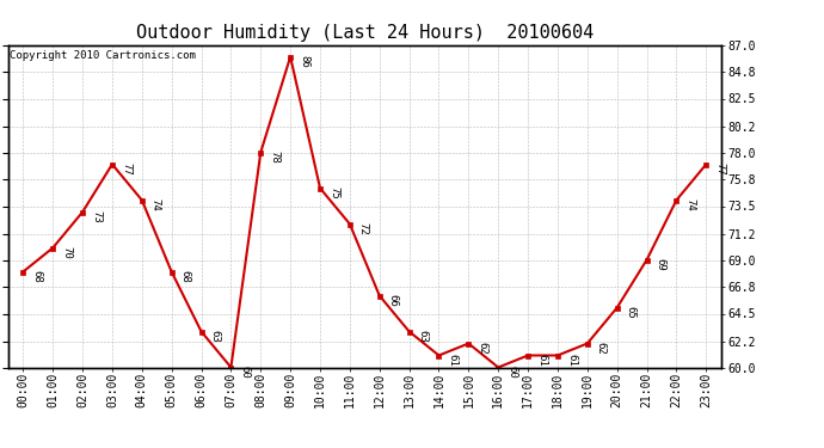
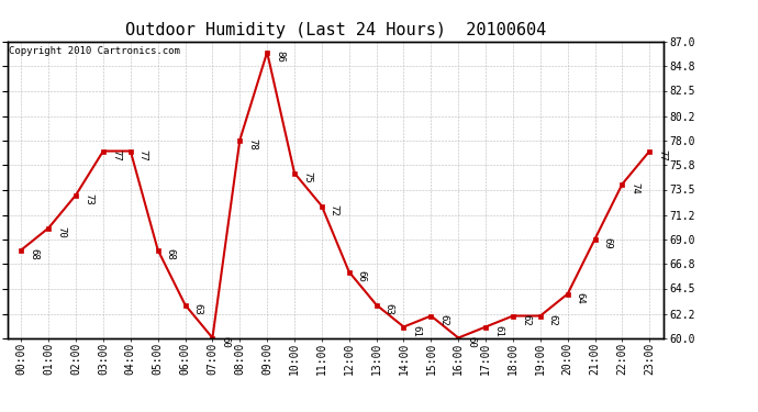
04:00: 74 -> 77
18:00: 61 -> 62
20:00: 65 -> 64
